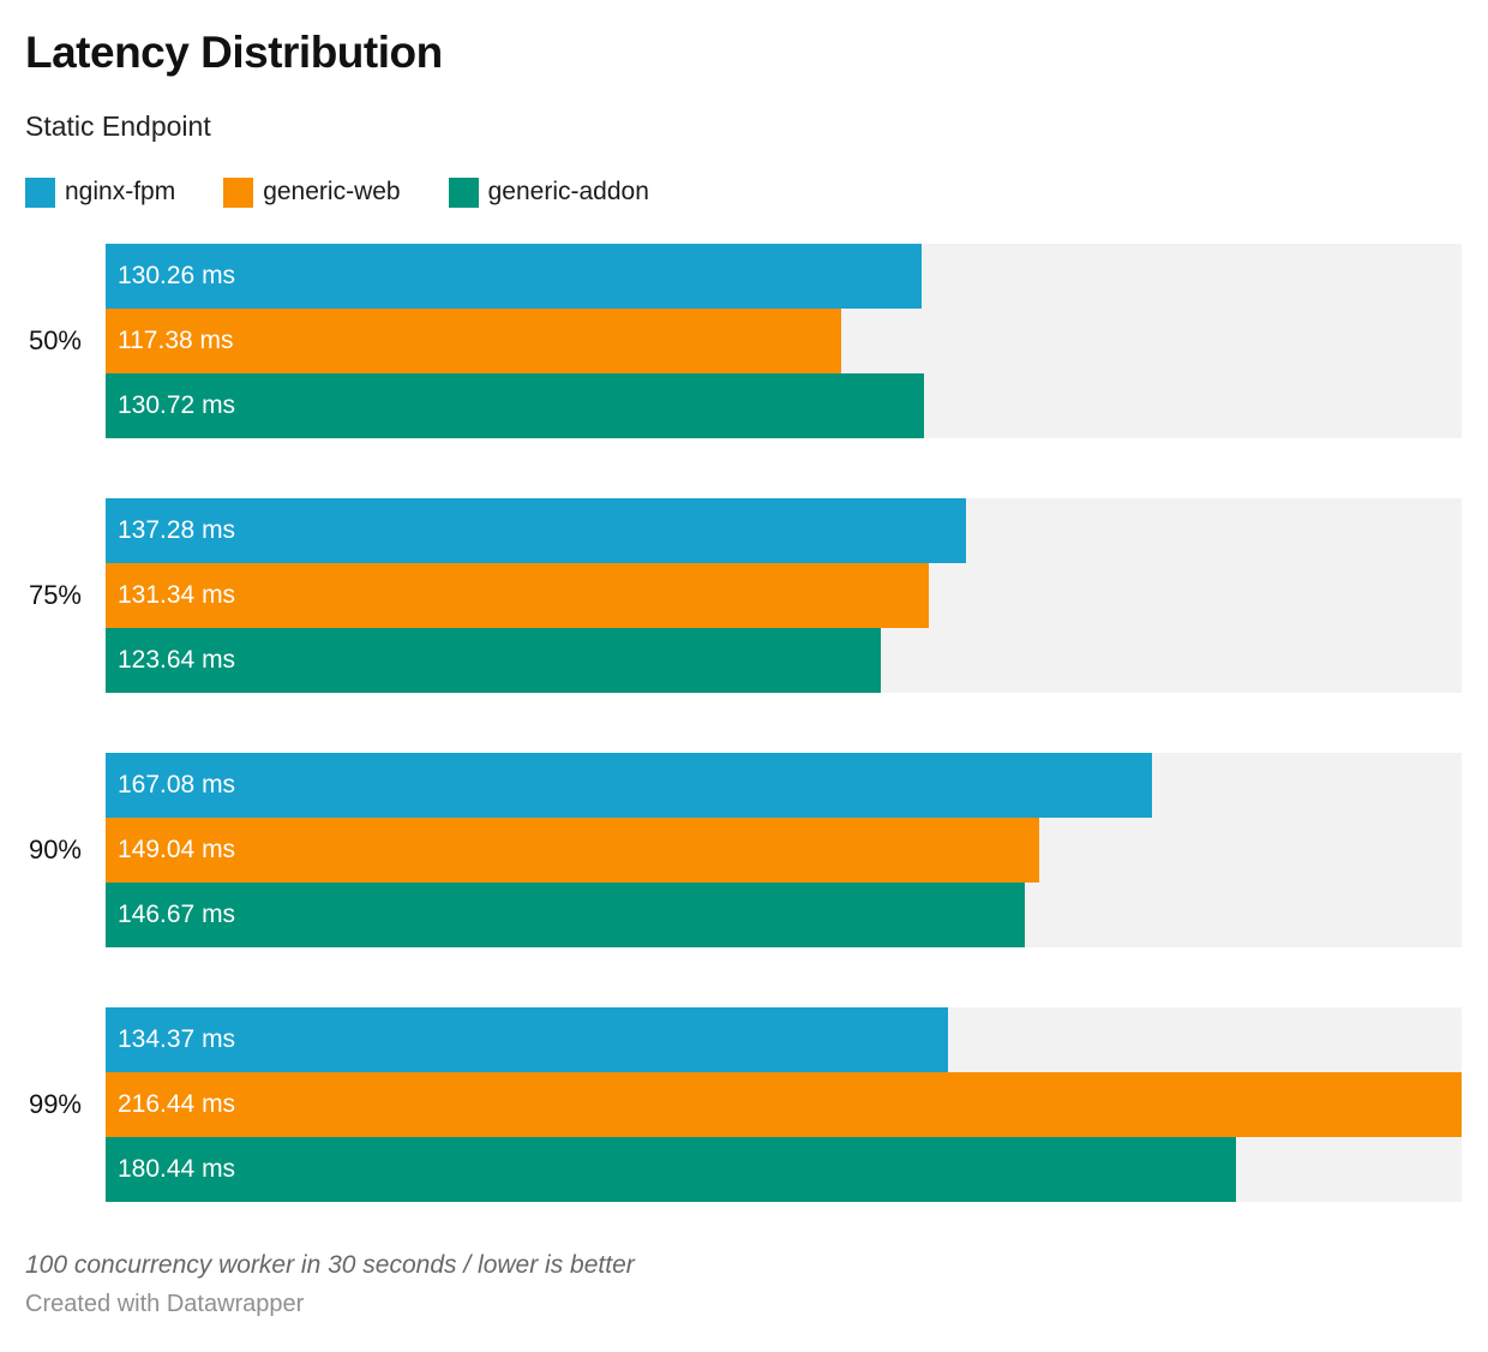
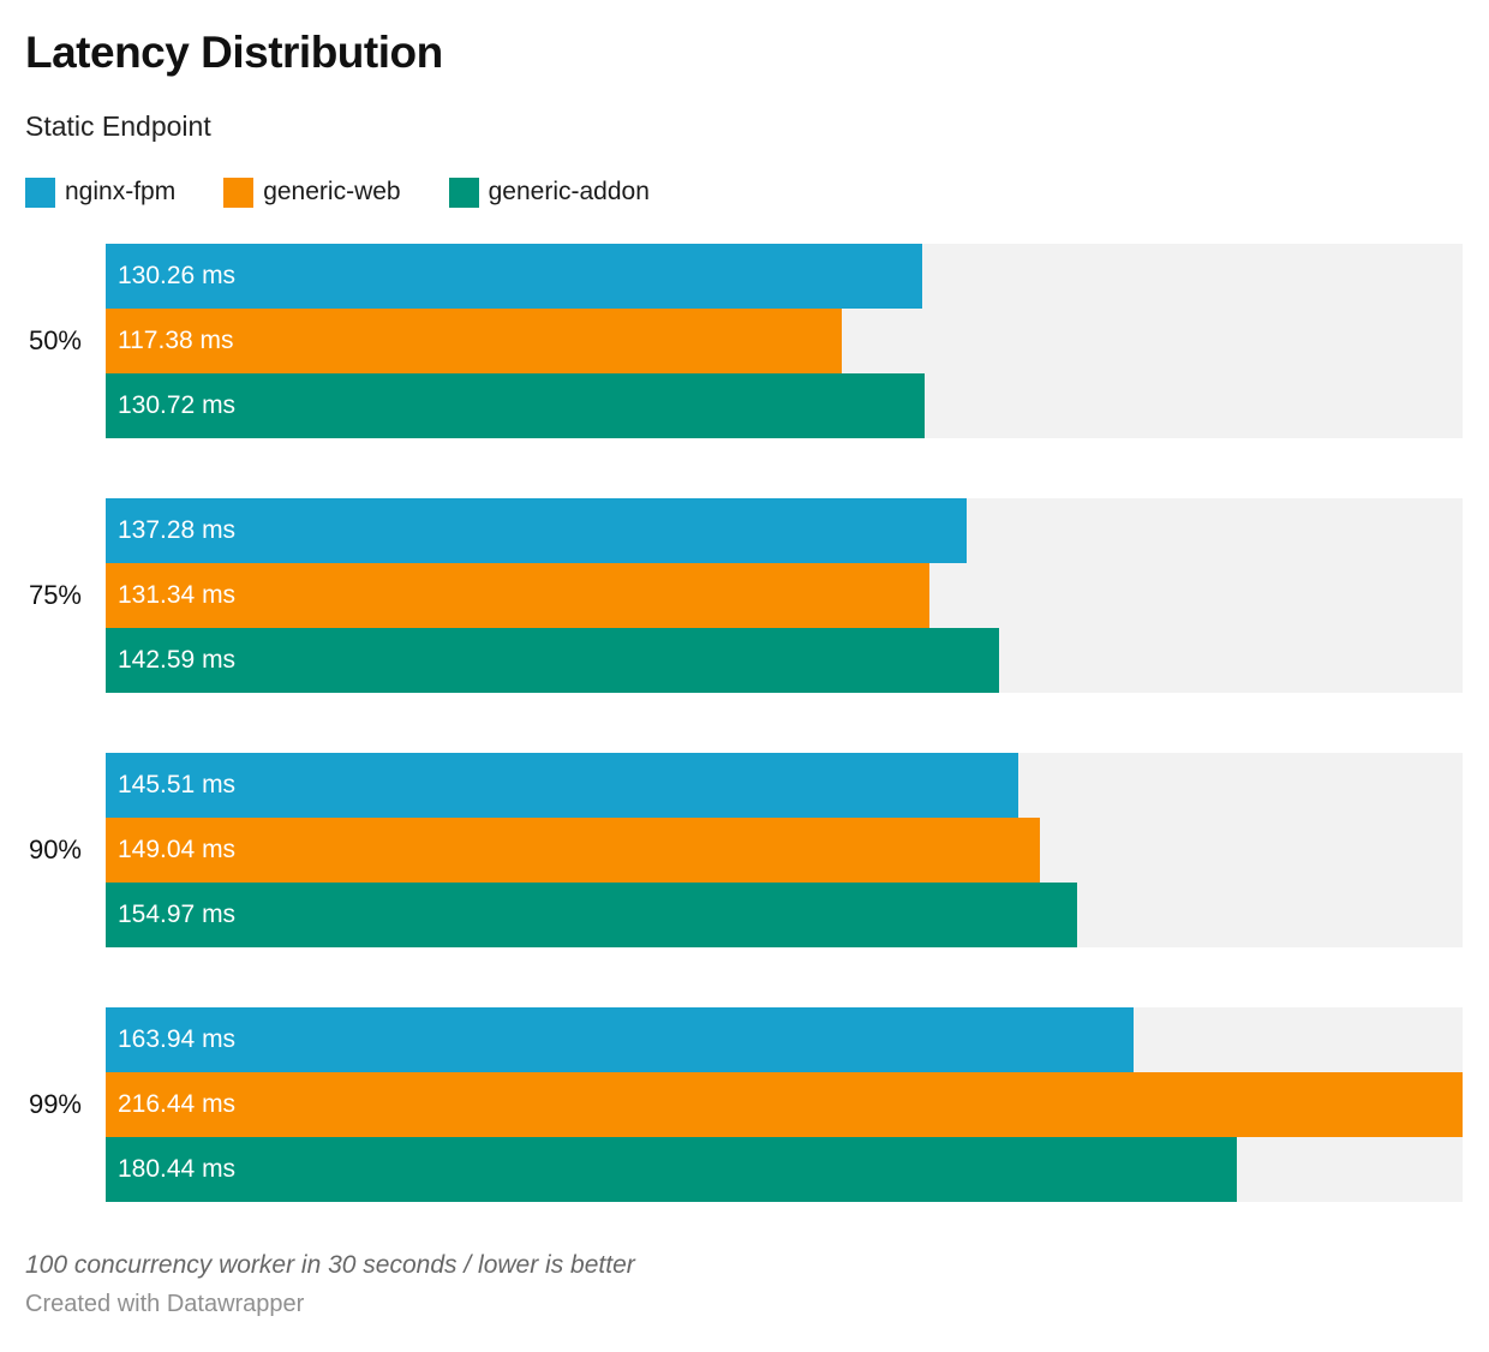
generic-addon/75%: 123.64 -> 142.59
nginx-fpm/90%: 167.08 -> 145.51
generic-addon/90%: 146.67 -> 154.97
nginx-fpm/99%: 134.37 -> 163.94
